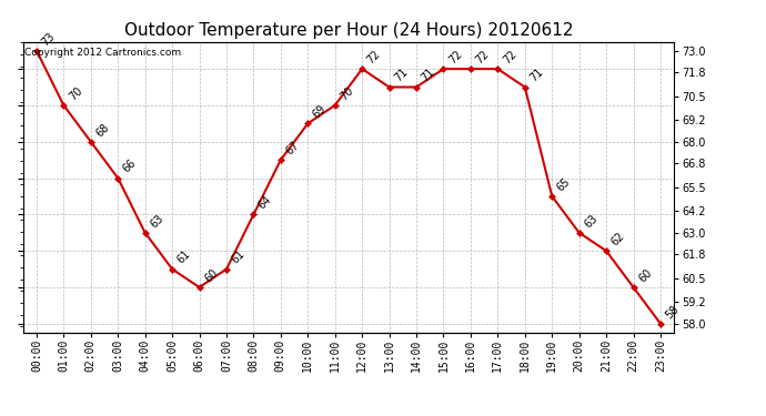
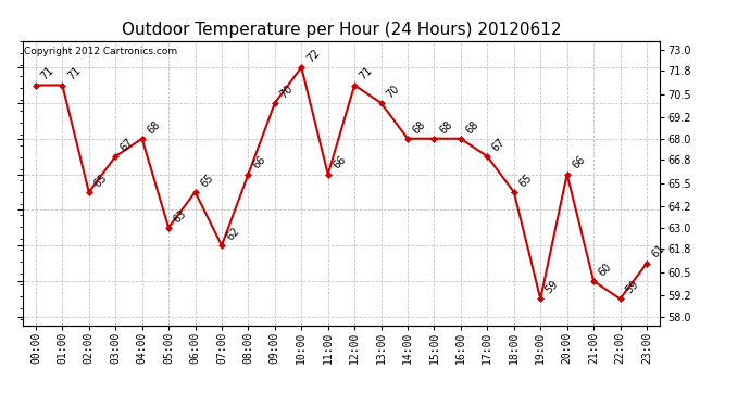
00:00: 73 -> 71
01:00: 70 -> 71
02:00: 68 -> 65
03:00: 66 -> 67
04:00: 63 -> 68
05:00: 61 -> 63
06:00: 60 -> 65
07:00: 61 -> 62
08:00: 64 -> 66
09:00: 67 -> 70
10:00: 69 -> 72
11:00: 70 -> 66
12:00: 72 -> 71
13:00: 71 -> 70
14:00: 71 -> 68
15:00: 72 -> 68
16:00: 72 -> 68
17:00: 72 -> 67
18:00: 71 -> 65
19:00: 65 -> 59
20:00: 63 -> 66
21:00: 62 -> 60
22:00: 60 -> 59
23:00: 58 -> 61
